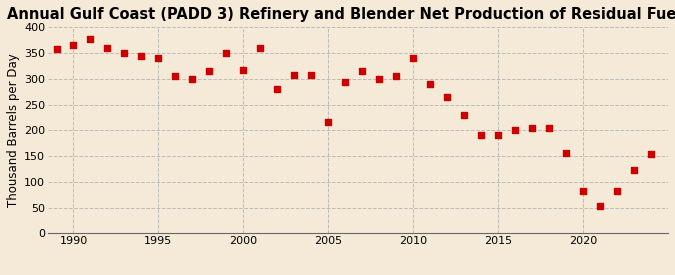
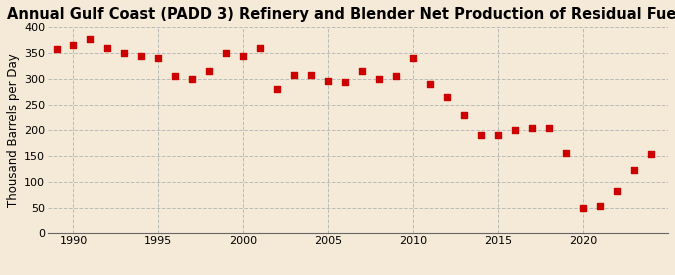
2000: 318 -> 345
2005: 216 -> 295
2020: 82 -> 50
